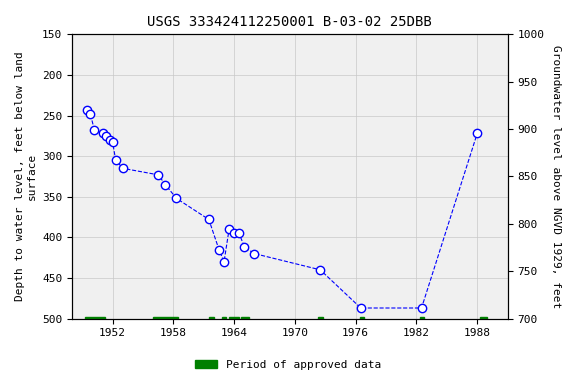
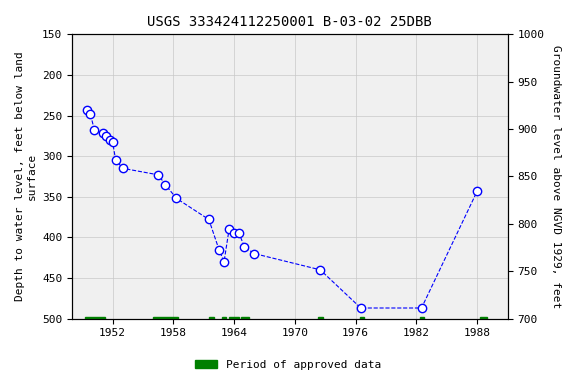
1988: 272 -> 343
